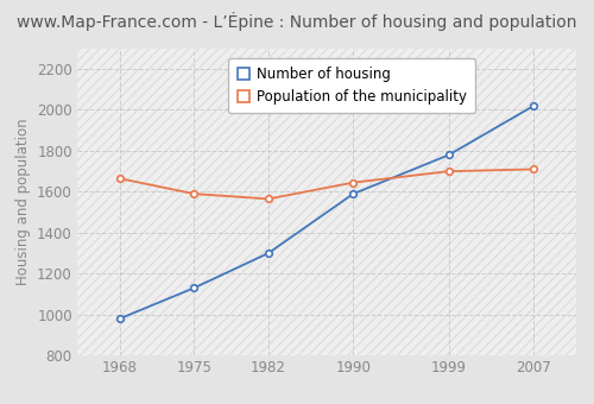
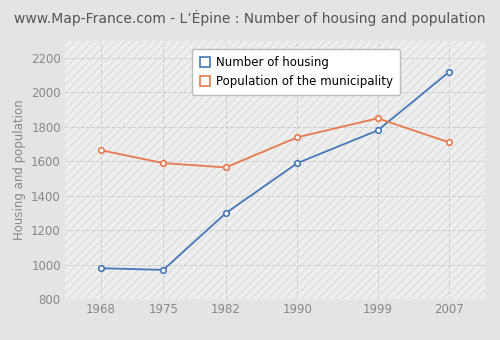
Number of housing/1975: 1130 -> 970
Population of the municipality/1990: 1640 -> 1740
Population of the municipality/1999: 1700 -> 1850
Number of housing/2007: 2020 -> 2120
